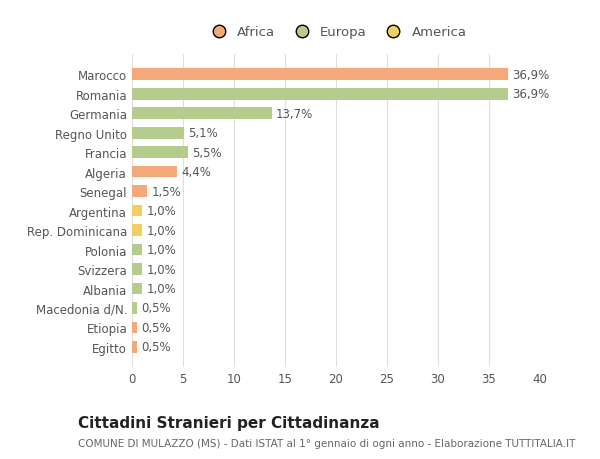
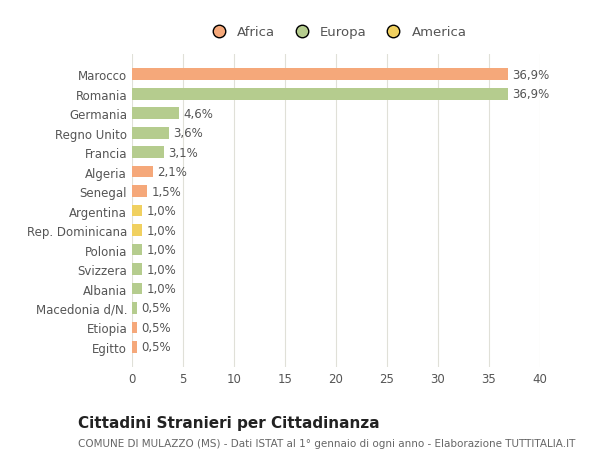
Germania: 13,7% -> 4,6%
Regno Unito: 5,1% -> 3,6%
Francia: 5,5% -> 3,1%
Algeria: 4,4% -> 2,1%
